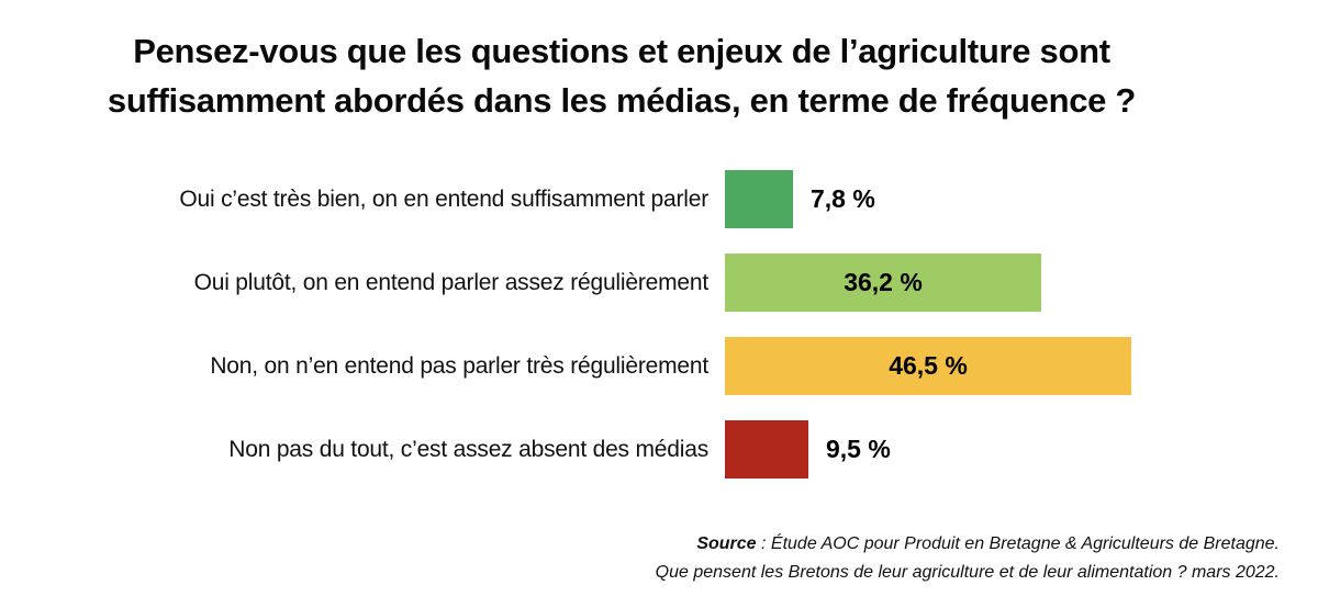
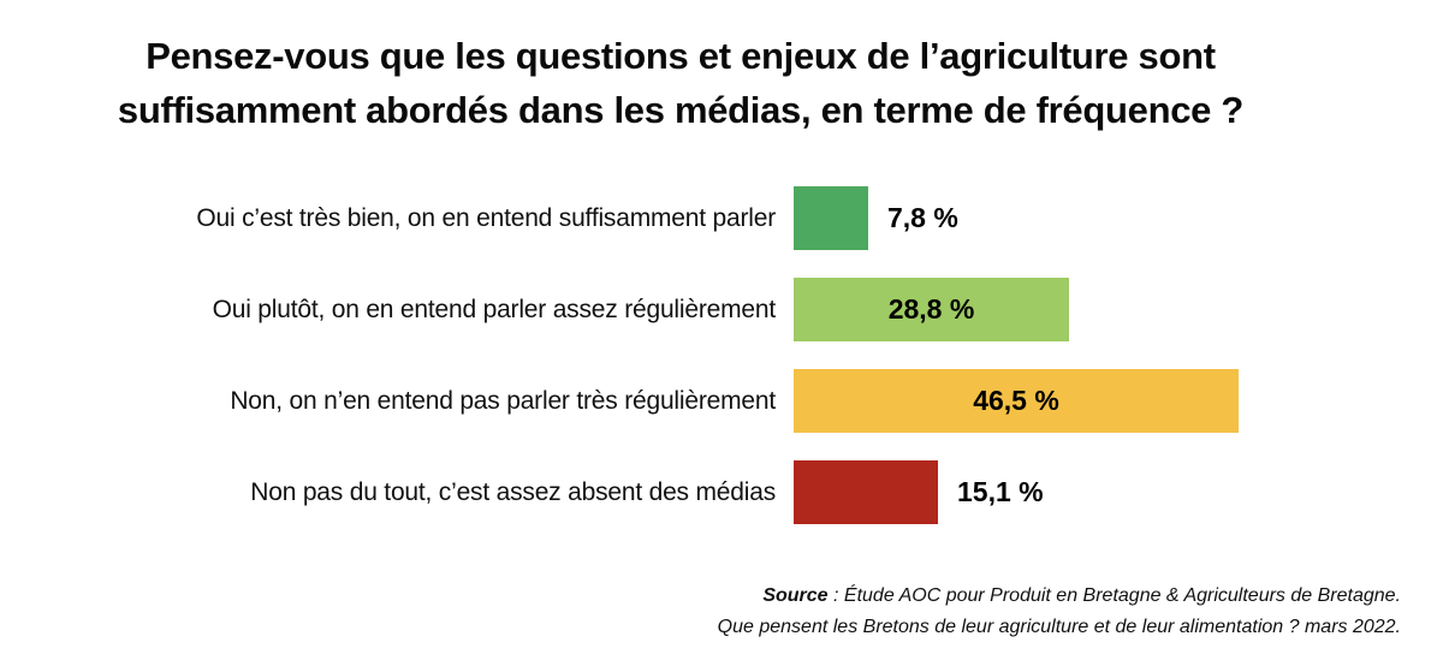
Oui plutôt, on en entend parler assez régulièrement: 36,2 -> 28,8
Non pas du tout, c’est assez absent des médias: 9,5 -> 15,1
